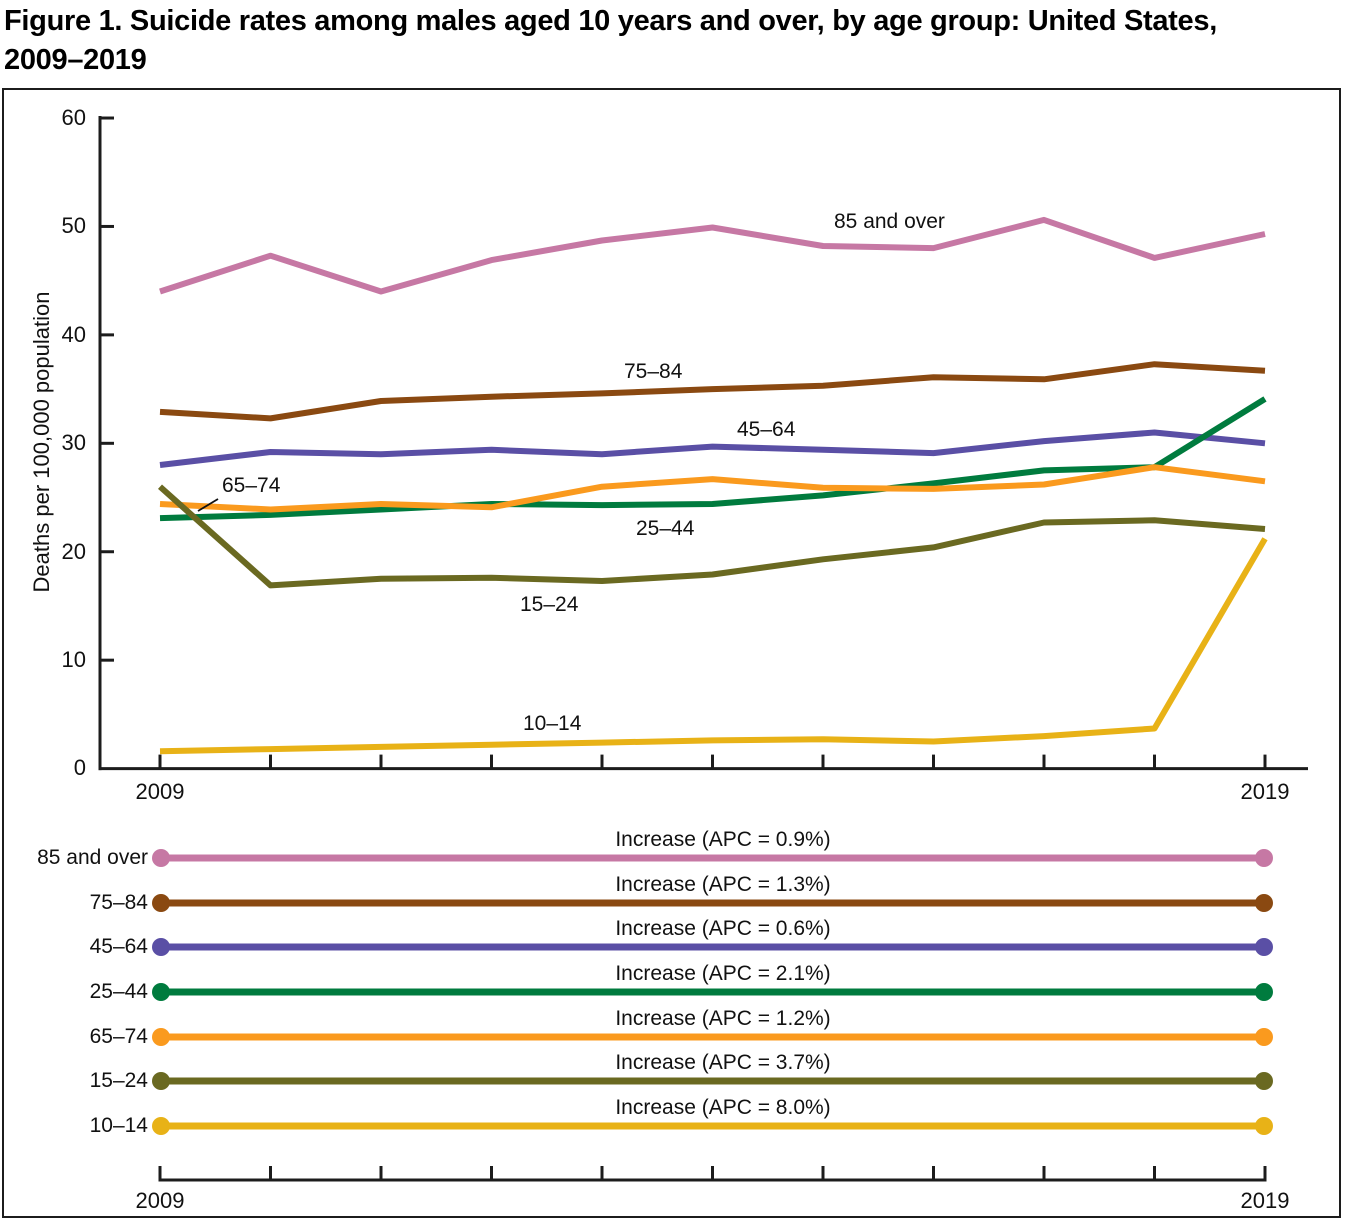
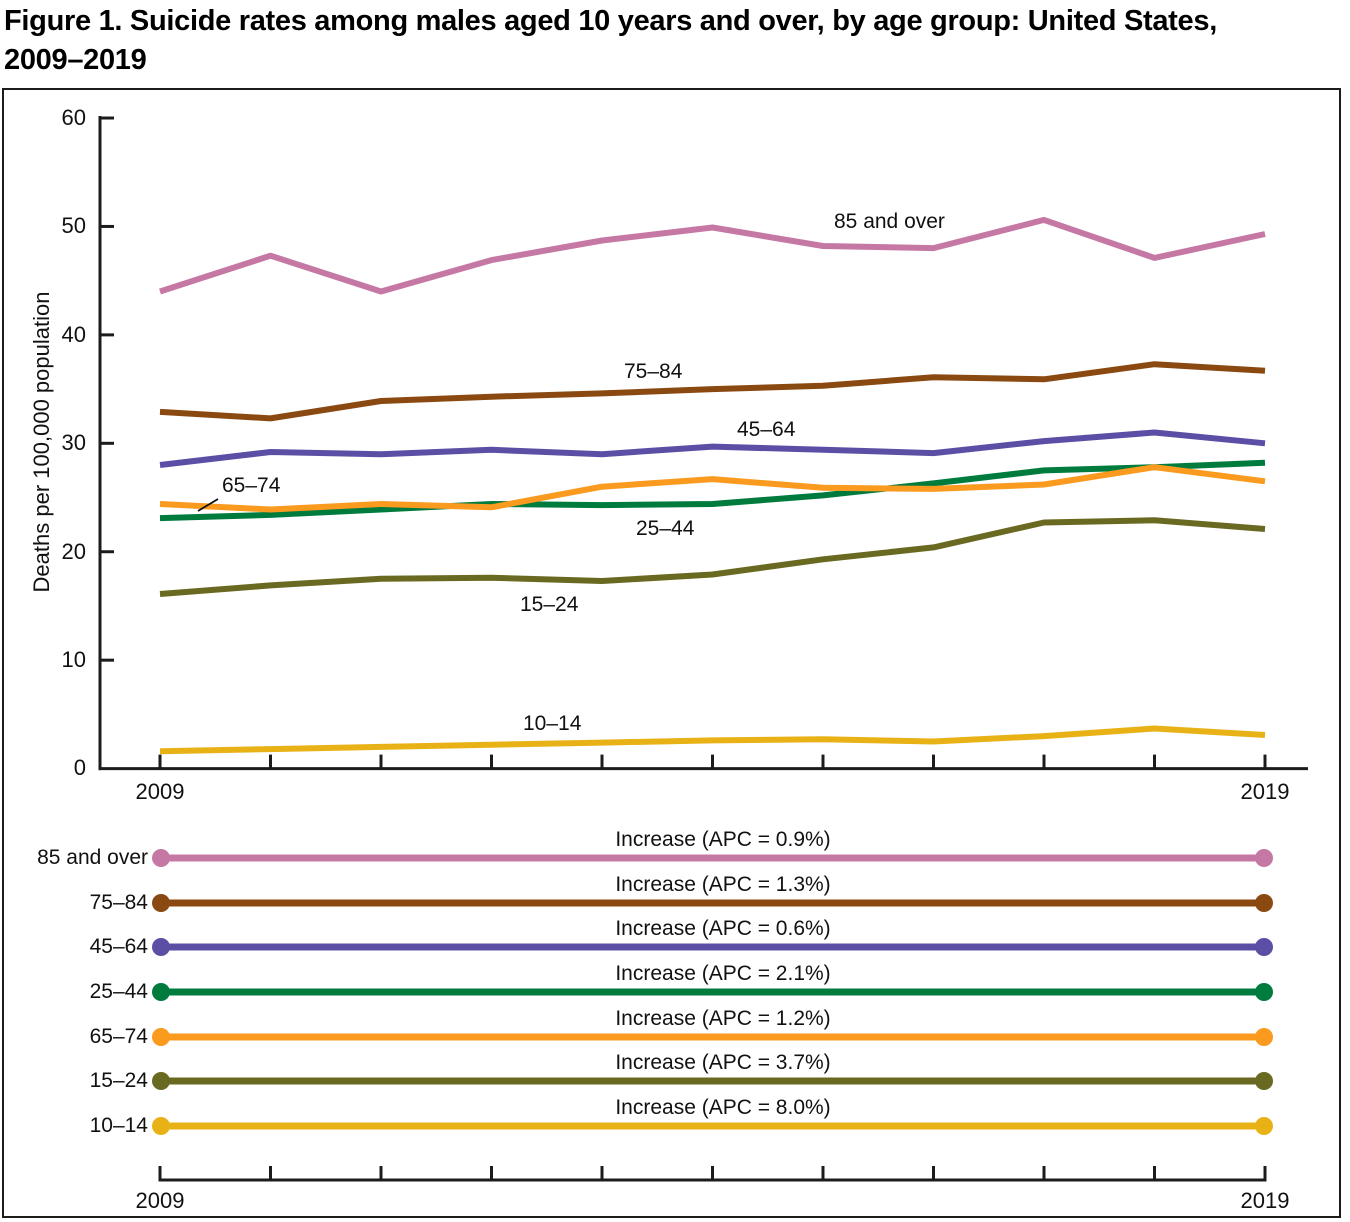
15–24/2009: 26.0 -> 16.1
25–44/2019: 34.1 -> 28.2
10–14/2019: 21.2 -> 3.1
